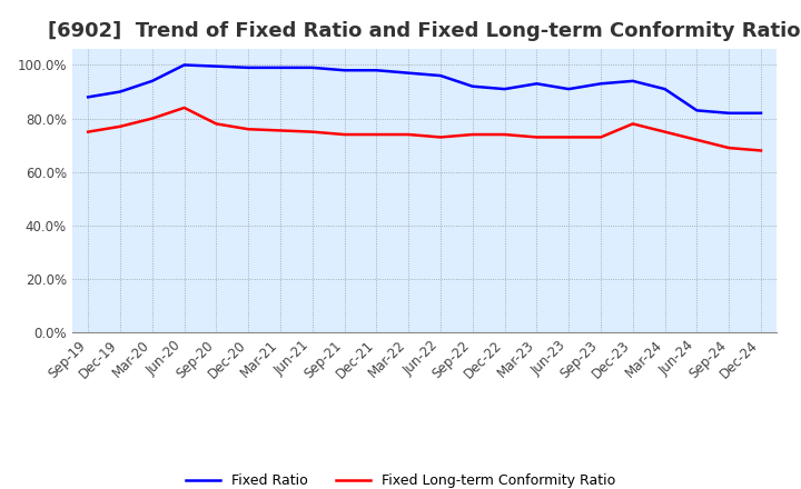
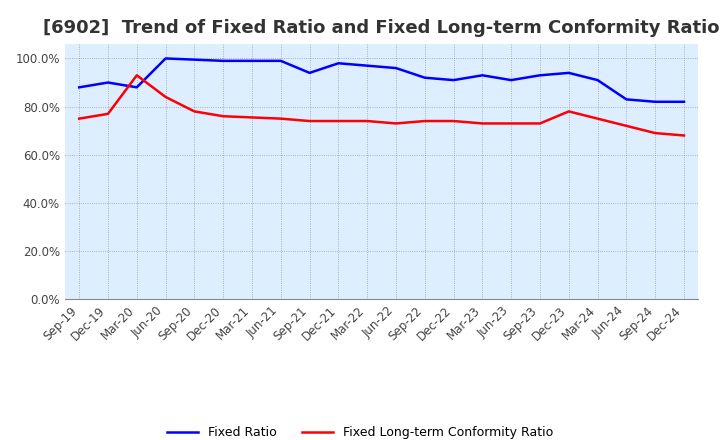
Fixed Ratio/Mar-20: 94.0% -> 88.0%
Fixed Long-term Conformity Ratio/Mar-20: 80.0% -> 93.0%
Fixed Ratio/Sep-21: 98.0% -> 94.0%
